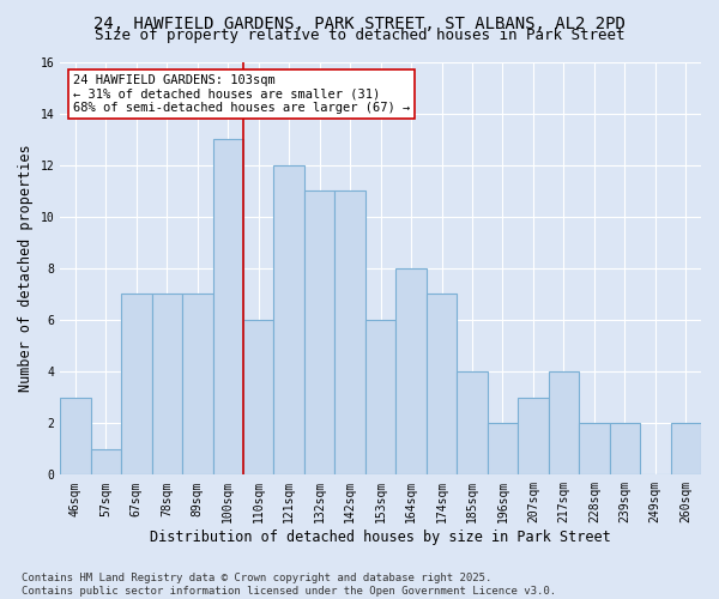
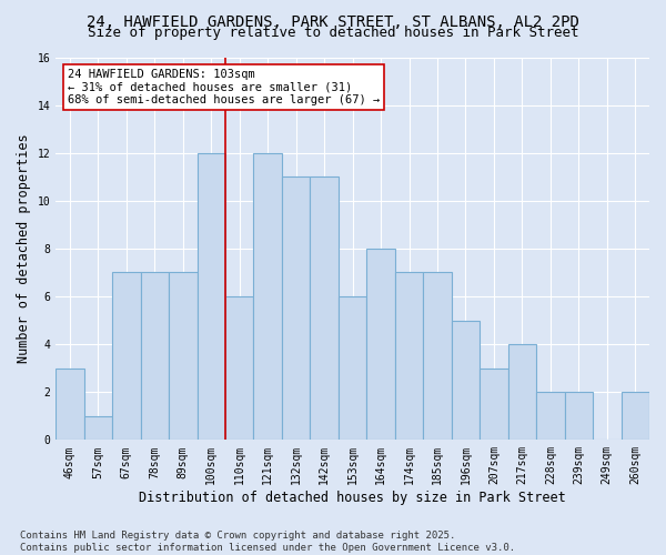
100sqm: 13 -> 12
185sqm: 4 -> 7
196sqm: 2 -> 5
